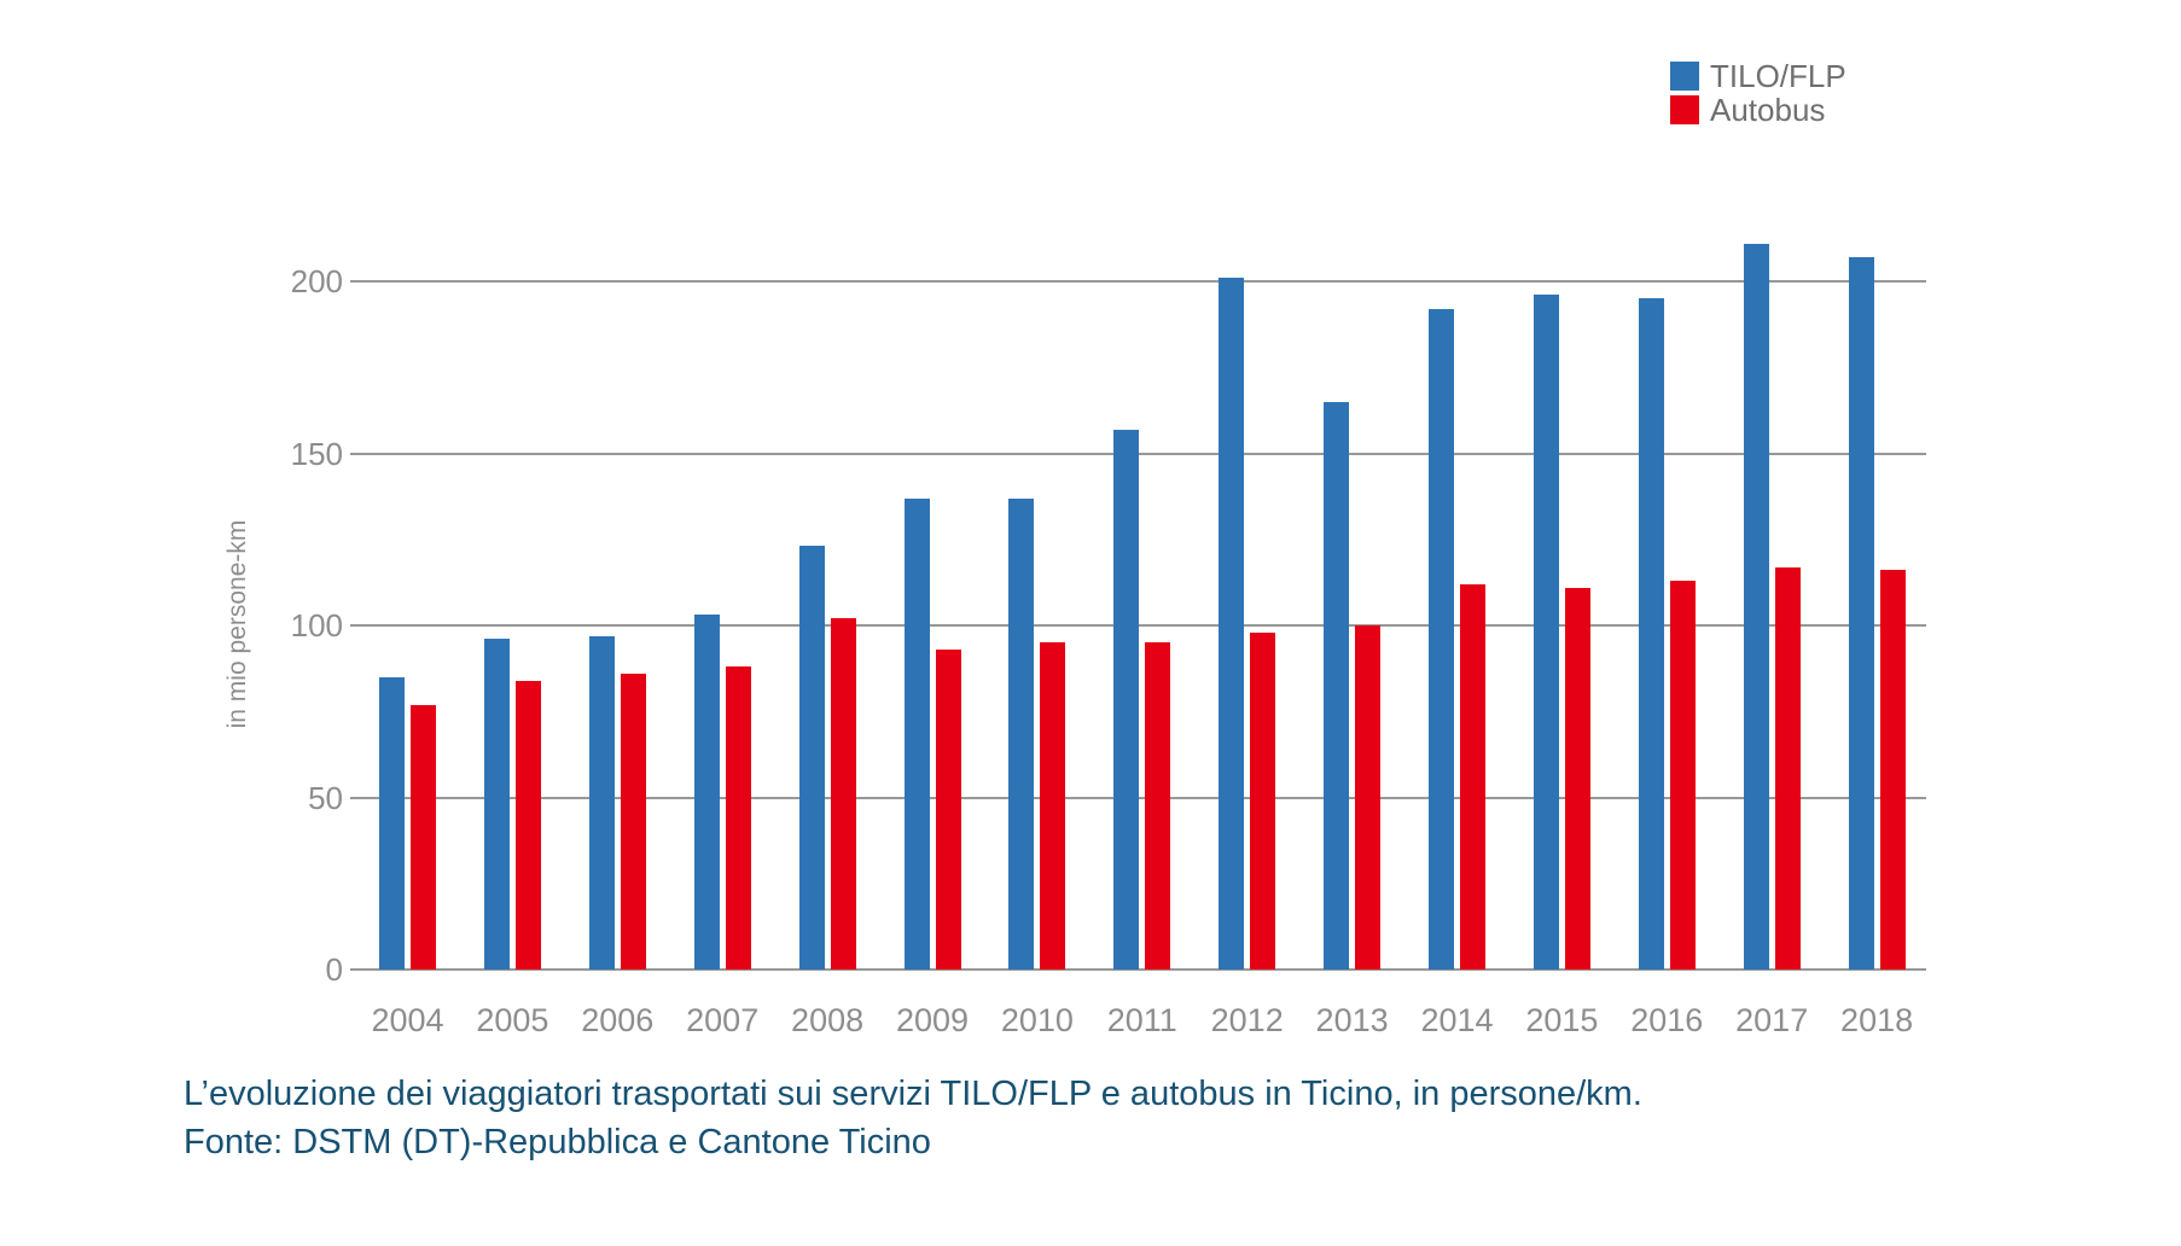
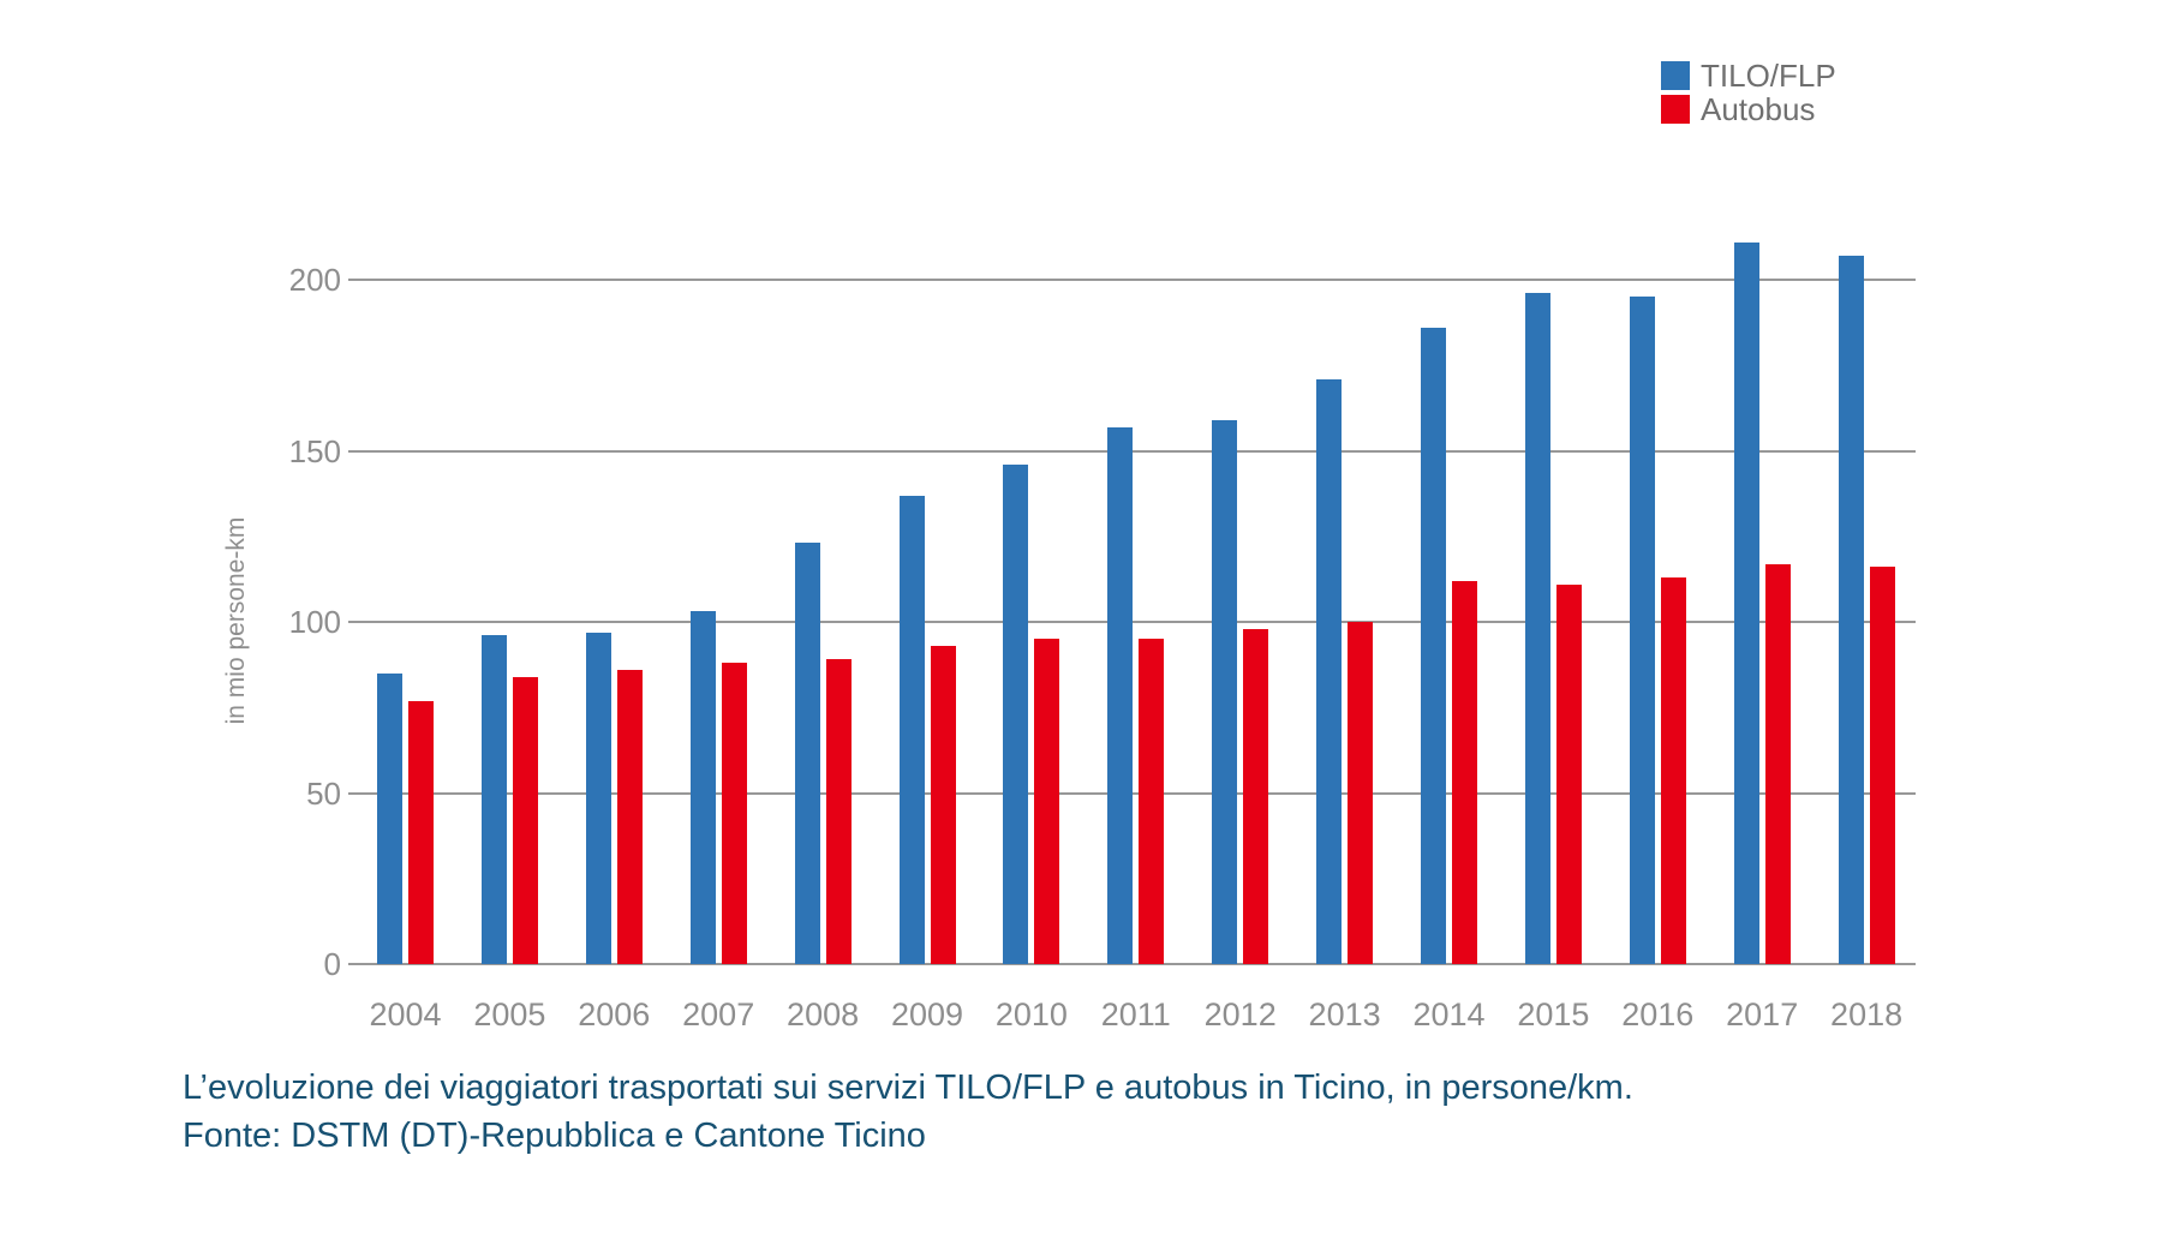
Autobus/2008: 102 -> 89
TILO/FLP/2010: 137 -> 146
TILO/FLP/2012: 201 -> 159
TILO/FLP/2013: 165 -> 171
TILO/FLP/2014: 192 -> 186
